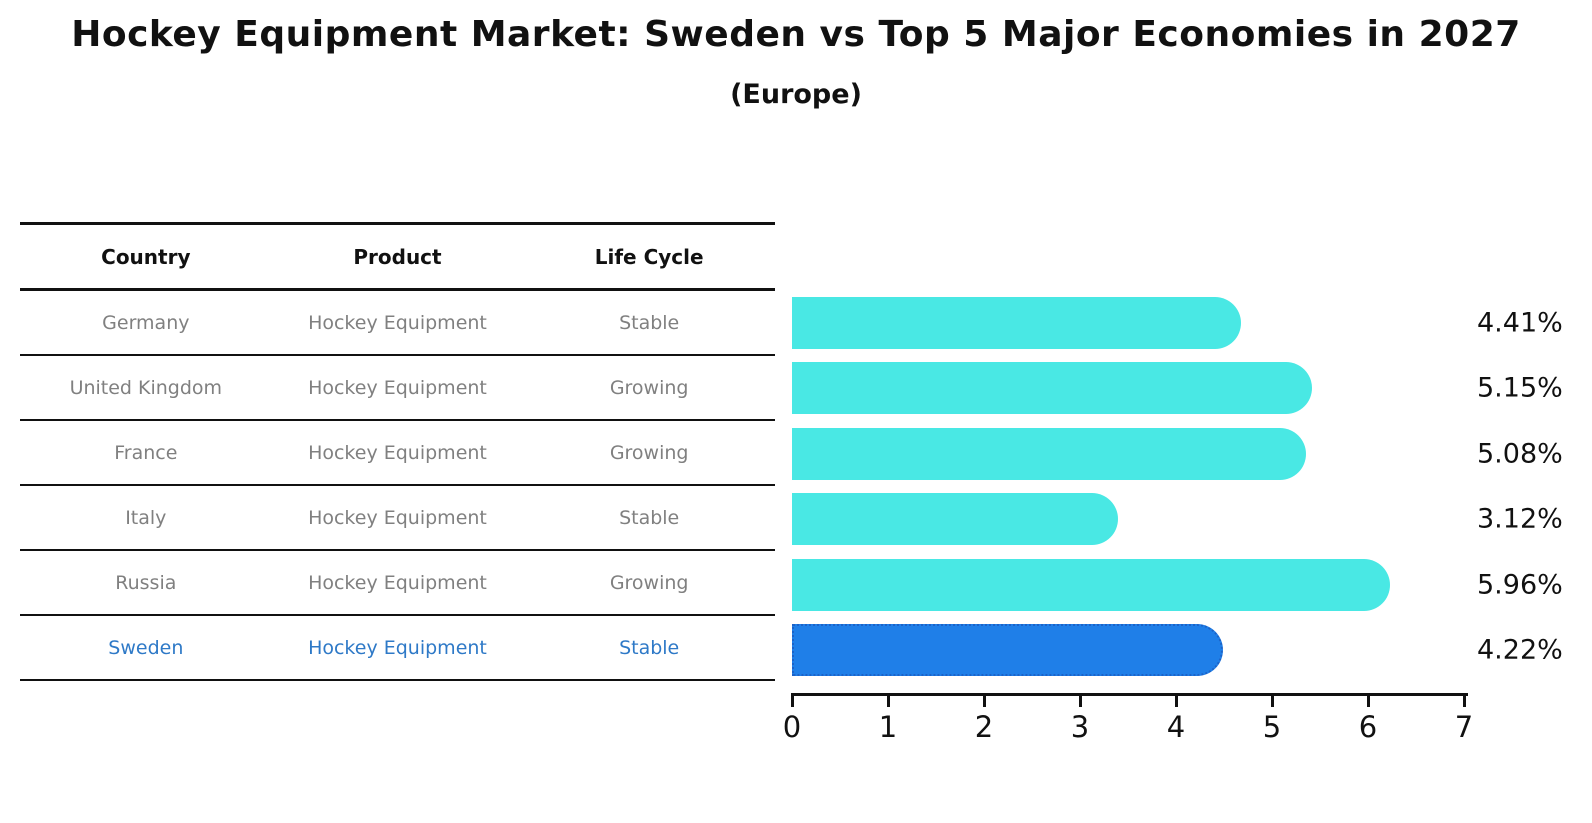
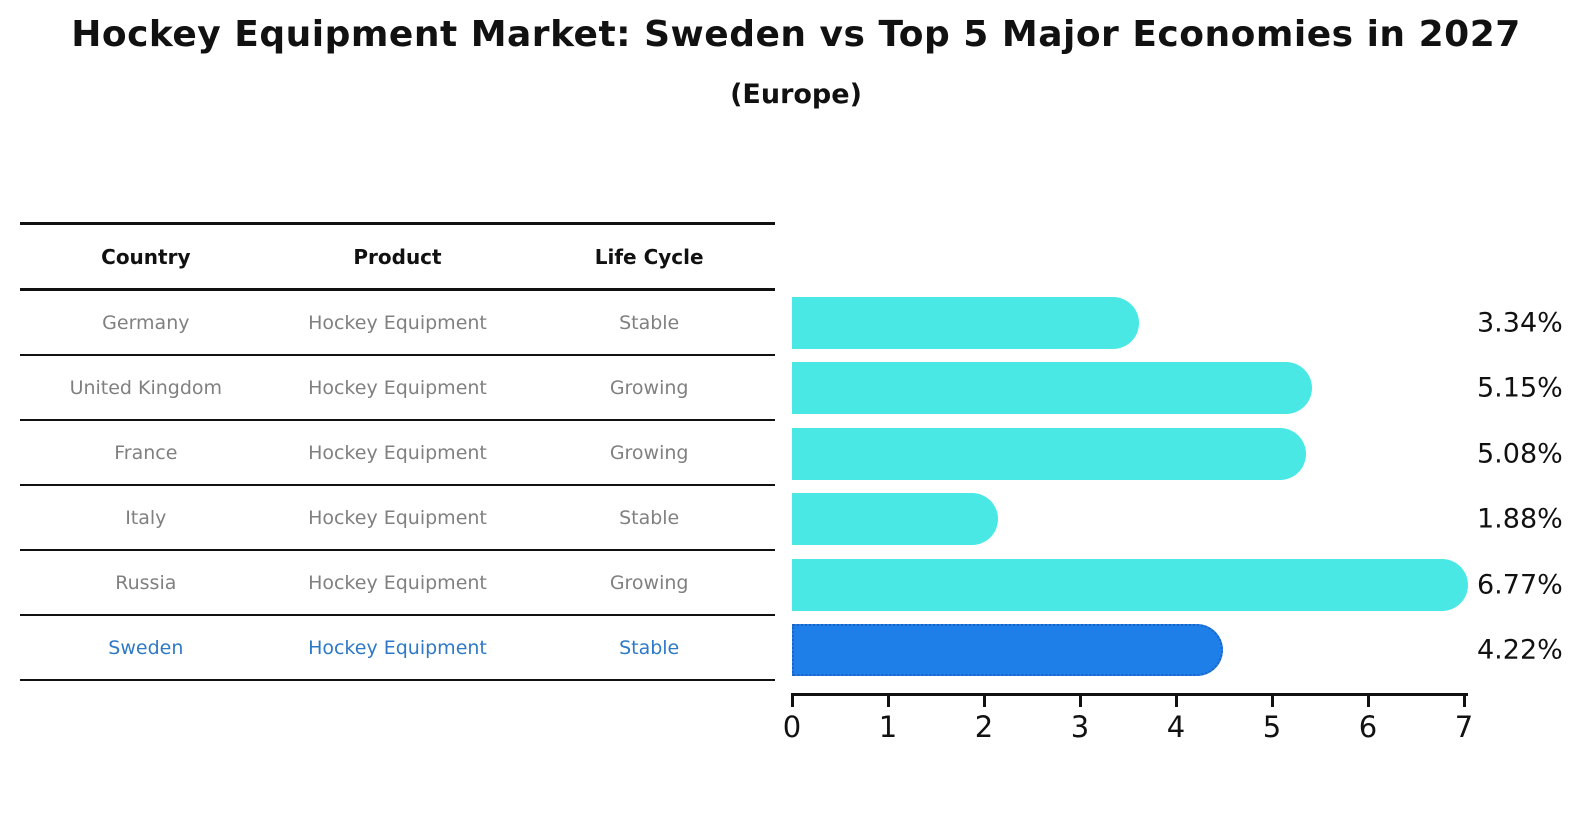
Germany: 4.41% -> 3.34%
Italy: 3.12% -> 1.88%
Russia: 5.96% -> 6.77%
